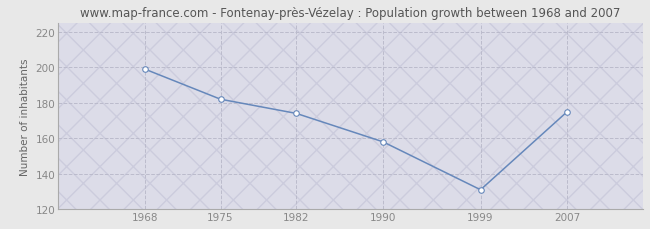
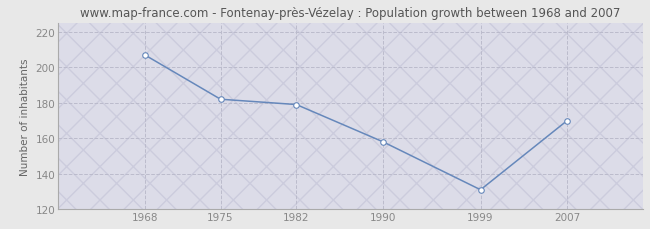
1968: 199 -> 207
1982: 174 -> 179
2007: 175 -> 170
